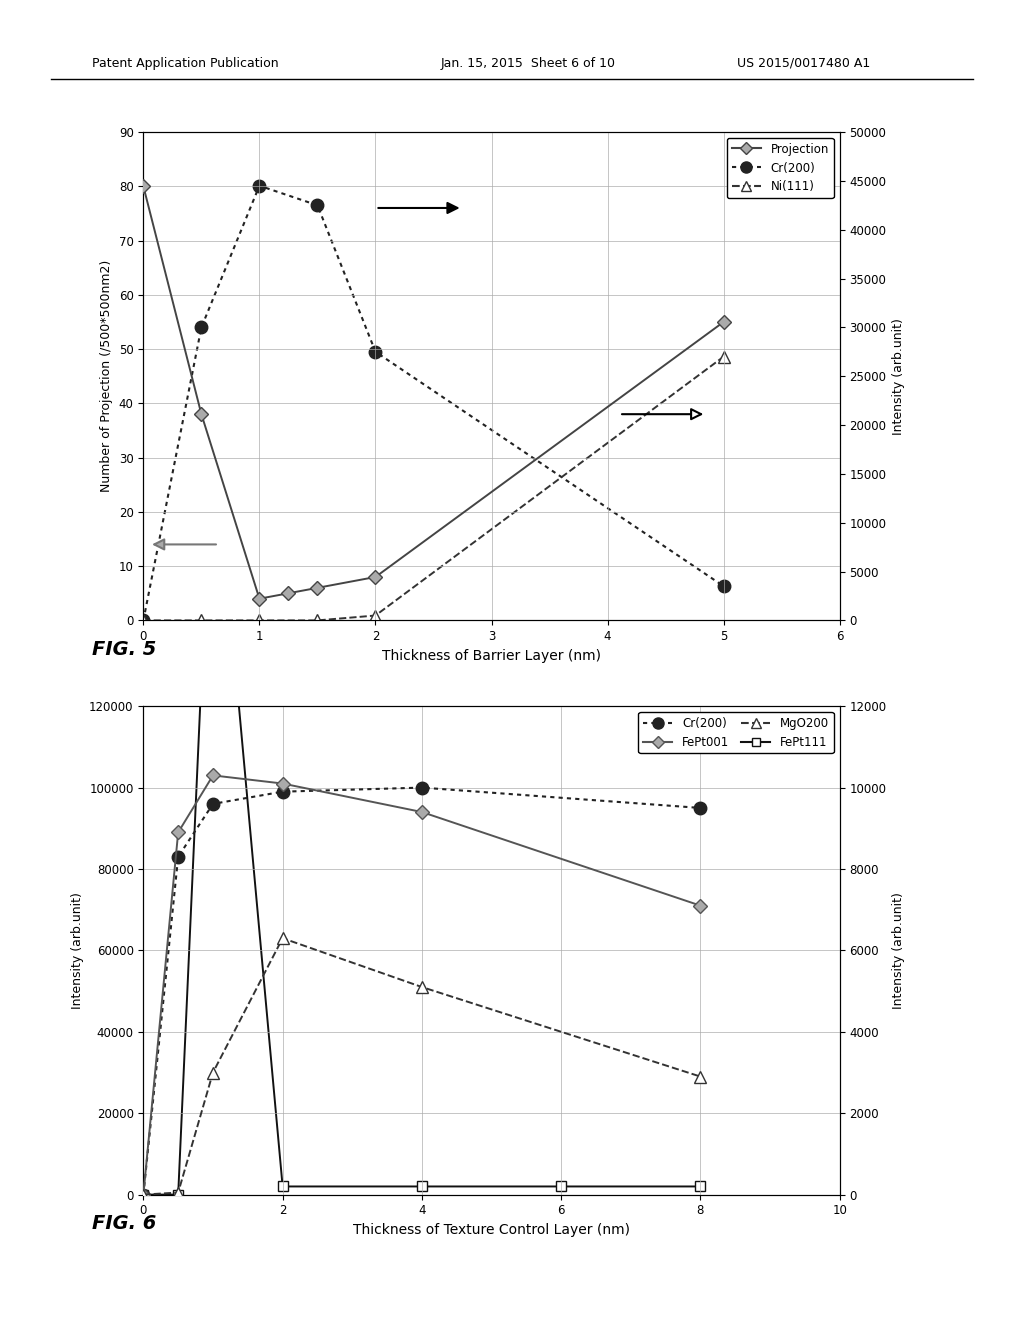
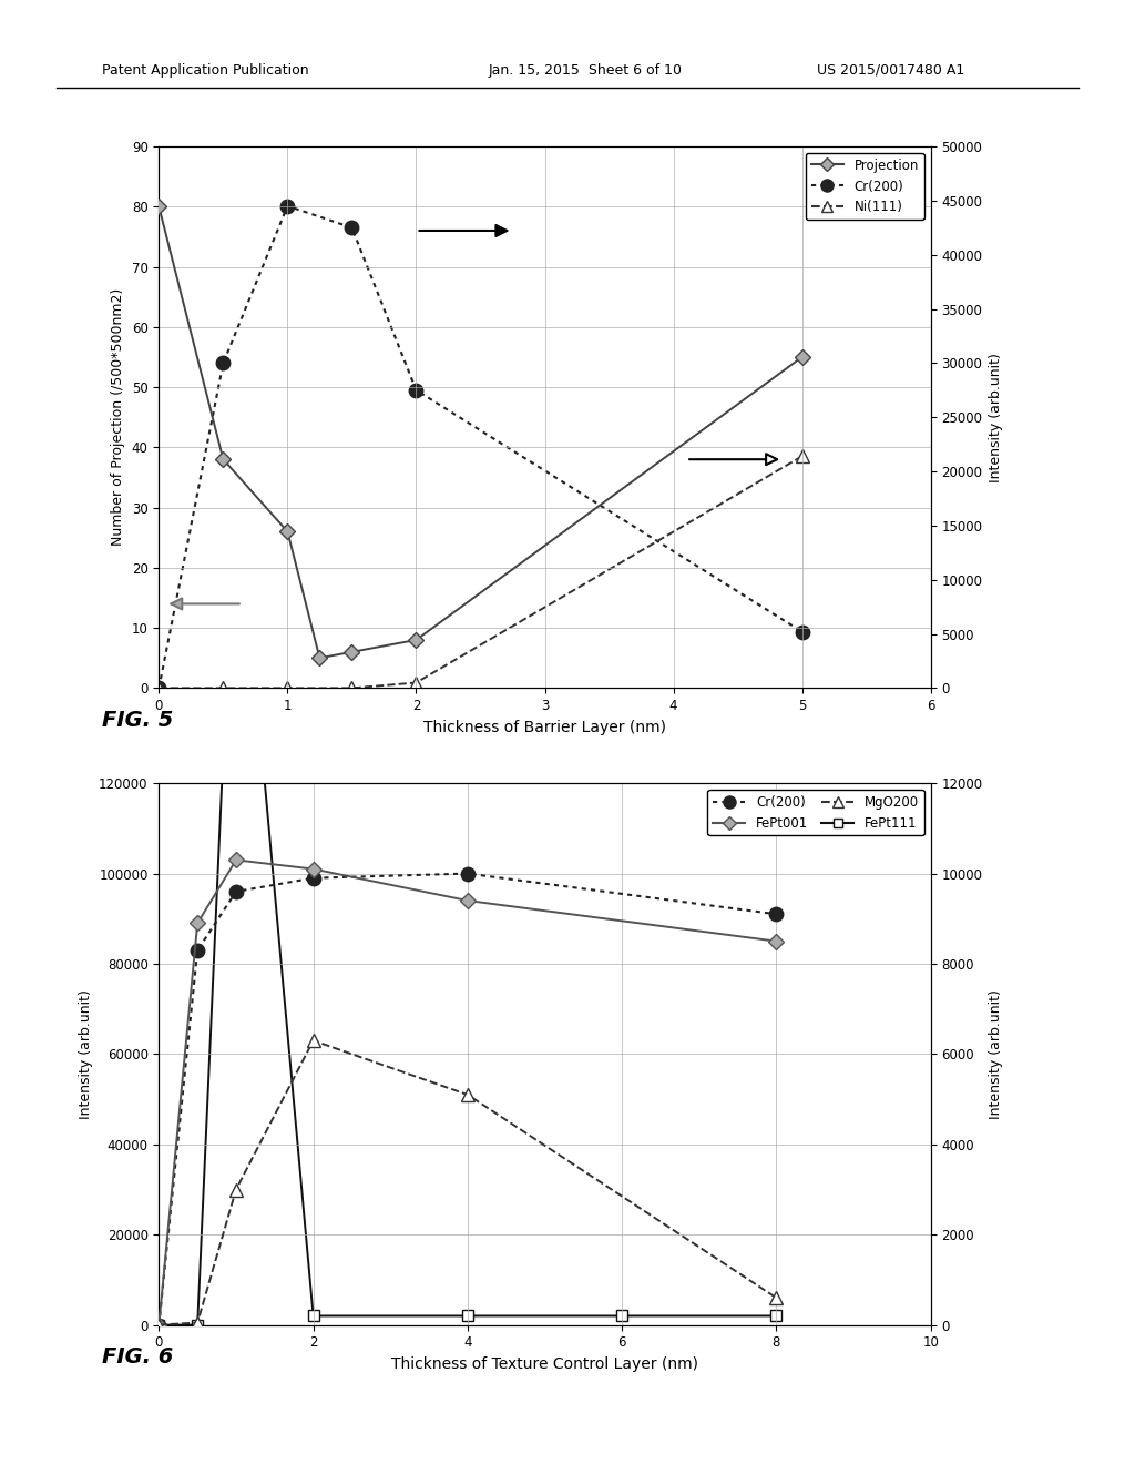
Projection/1: 4 -> 26
Cr(200)/5: 3500 -> 5200
Ni(111)/5: 27000 -> 21400
Cr(200)/8: 95000 -> 91000
FePt001/8: 71000 -> 85000
MgO200/8: 29000 -> 6000
